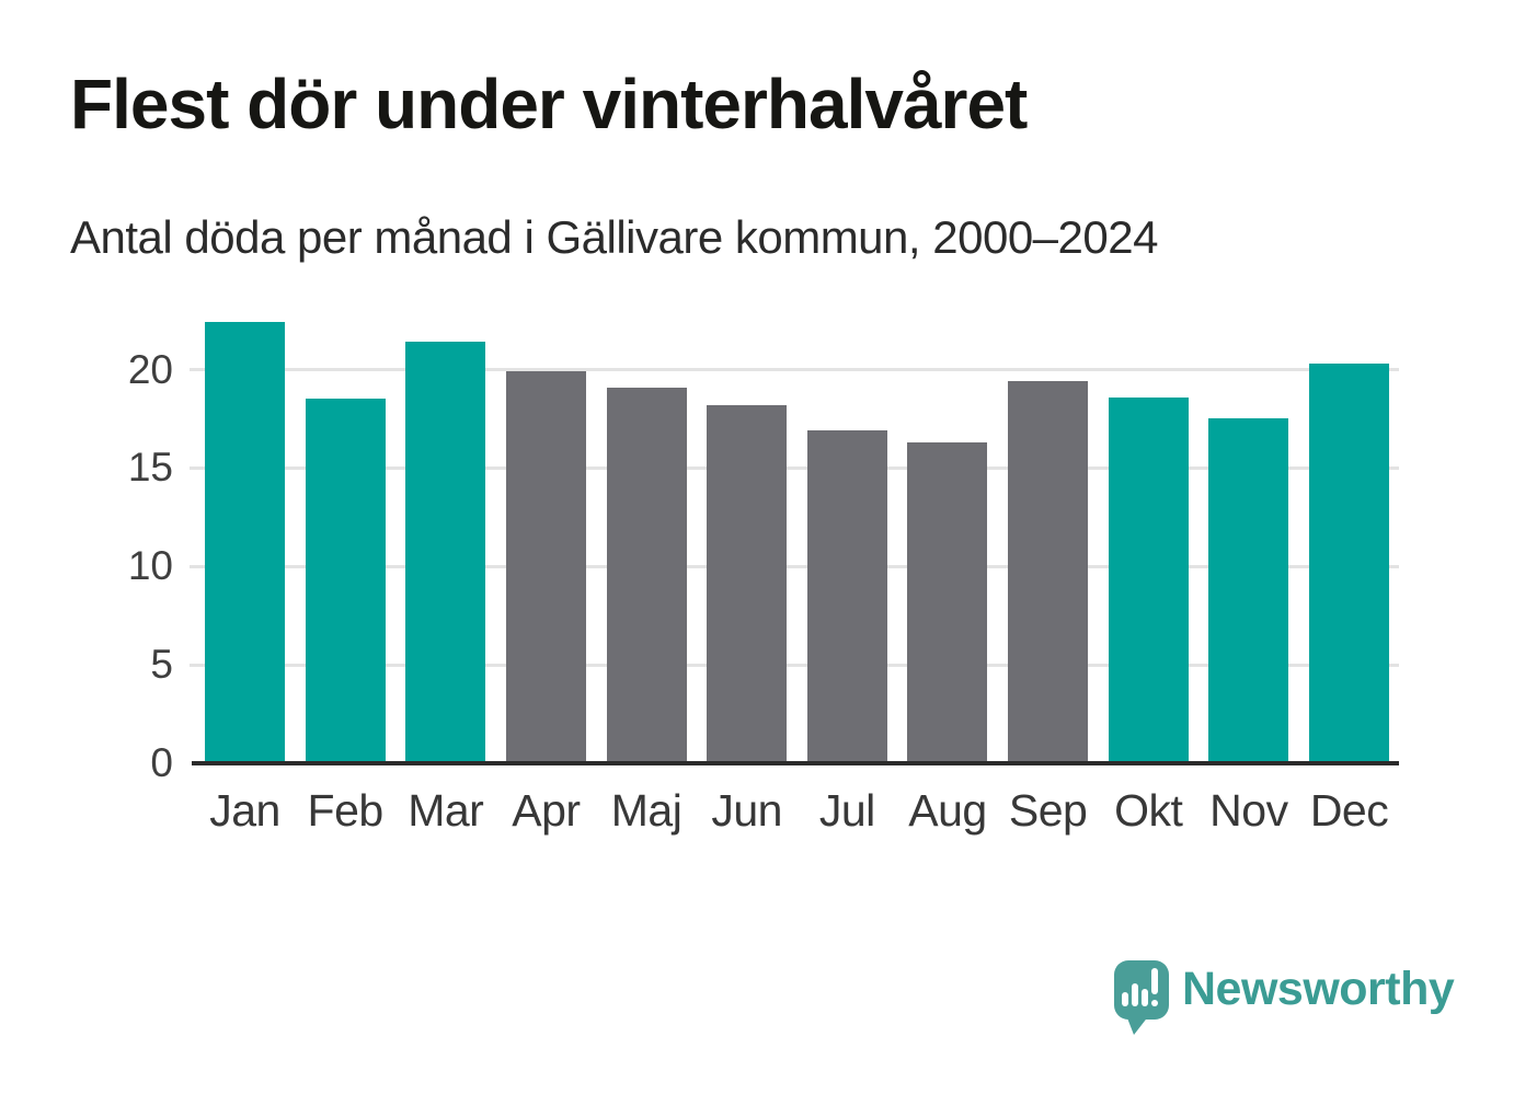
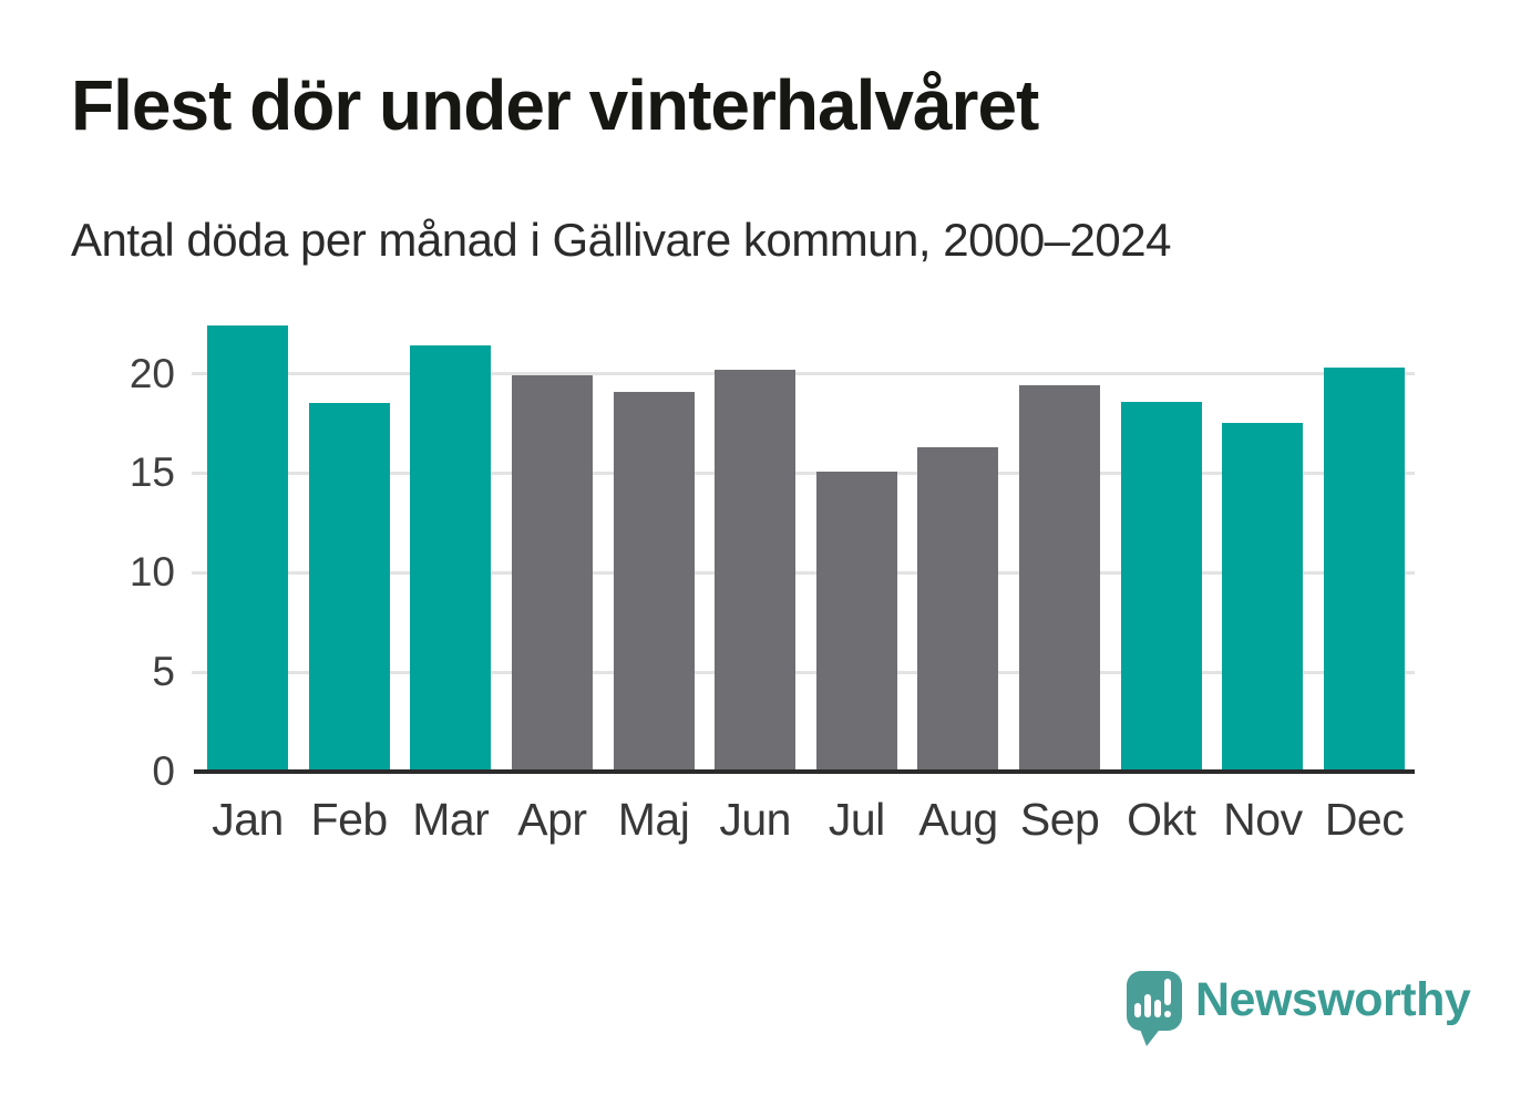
Jun: 18.2 -> 20.2
Jul: 16.9 -> 15.1
